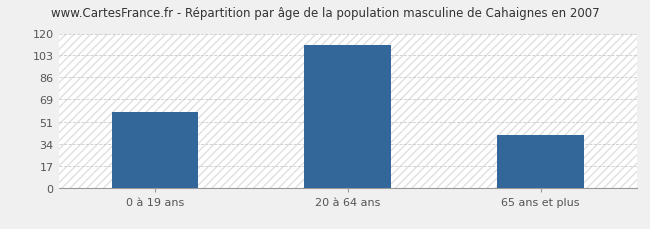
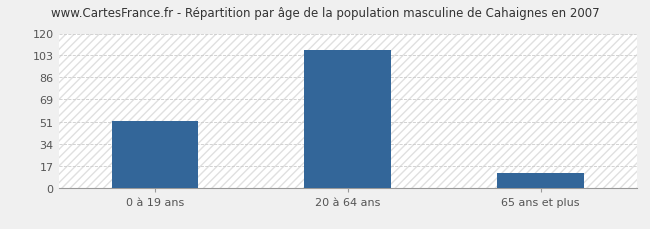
0 à 19 ans: 59 -> 52
20 à 64 ans: 111 -> 107
65 ans et plus: 41 -> 11
